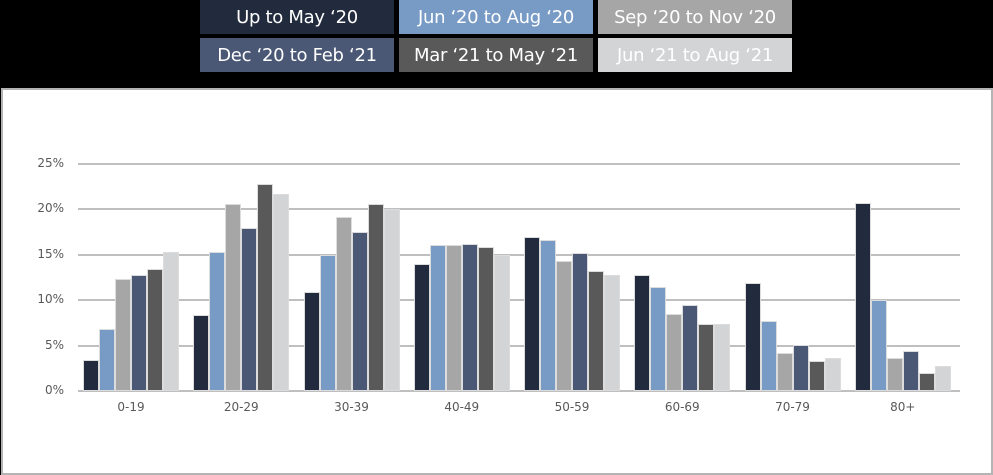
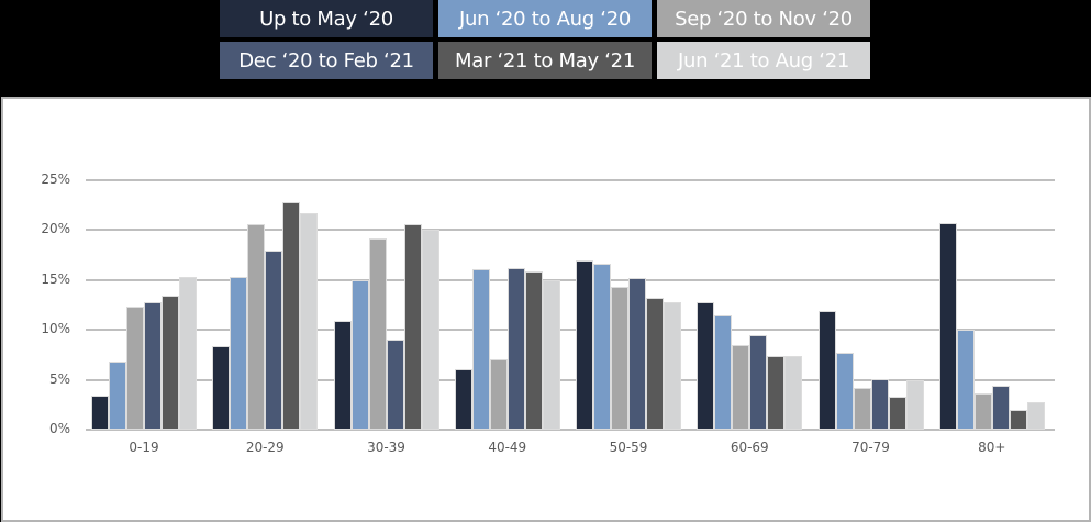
Dec ‘20 to Feb ‘21/30-39: 18% -> 9%
Up to May ‘20/40-49: 14% -> 6%
Sep ‘20 to Nov ‘20/40-49: 16% -> 7%
Jun ‘21 to Aug ‘21/70-79: 4% -> 5%
